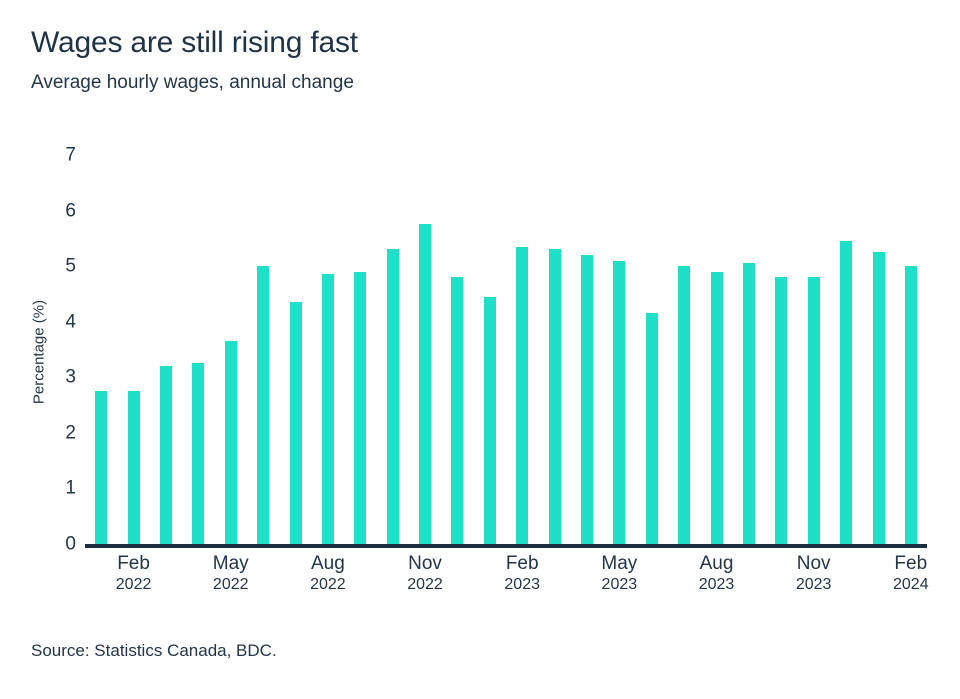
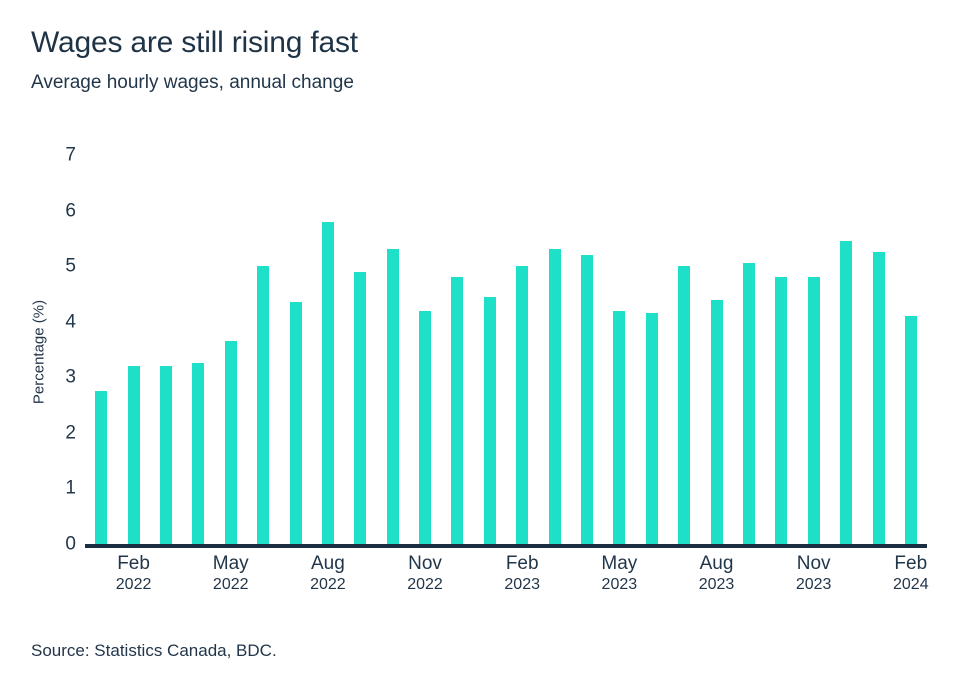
Feb 2022: 2.8 -> 3.2
Aug 2022: 4.8 -> 5.8
Nov 2022: 5.8 -> 4.2
Feb 2023: 5.3 -> 5.0
May 2023: 5.1 -> 4.2
Aug 2023: 4.9 -> 4.4
Feb 2024: 5.0 -> 4.1
